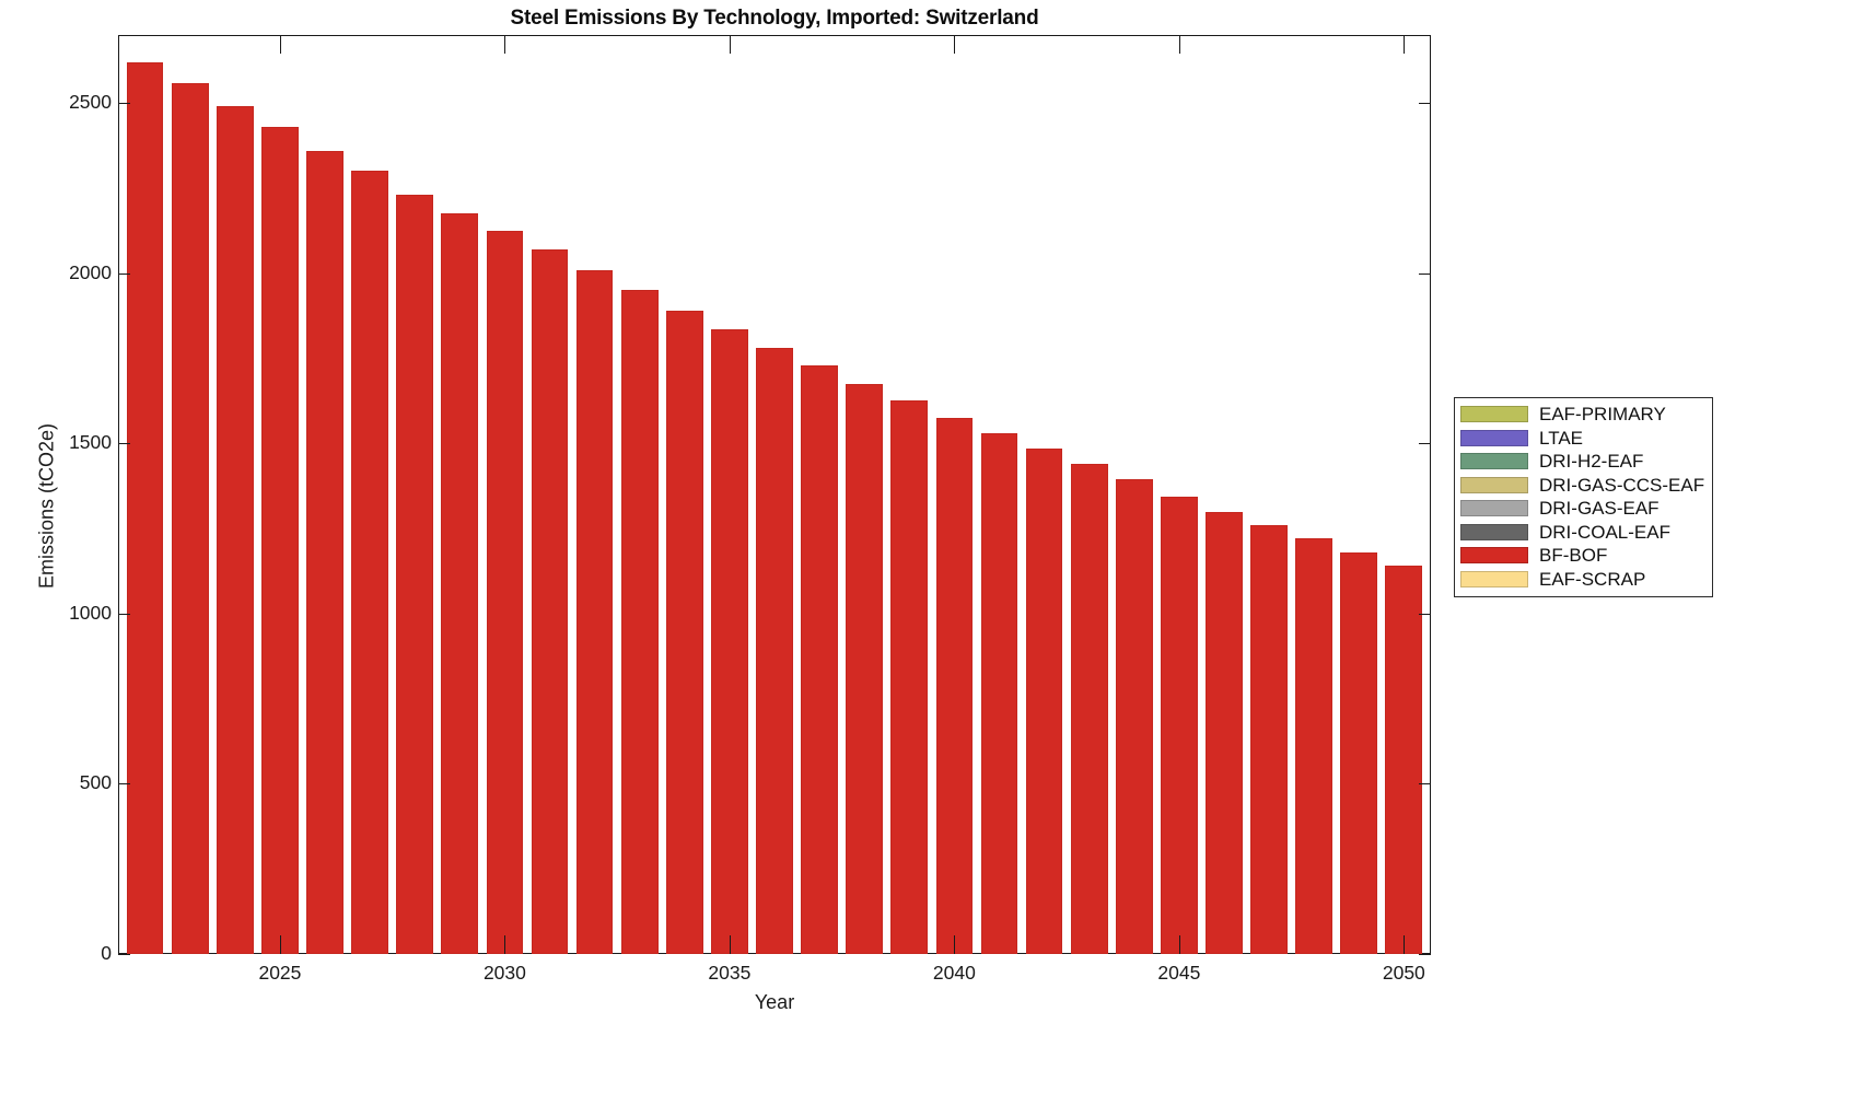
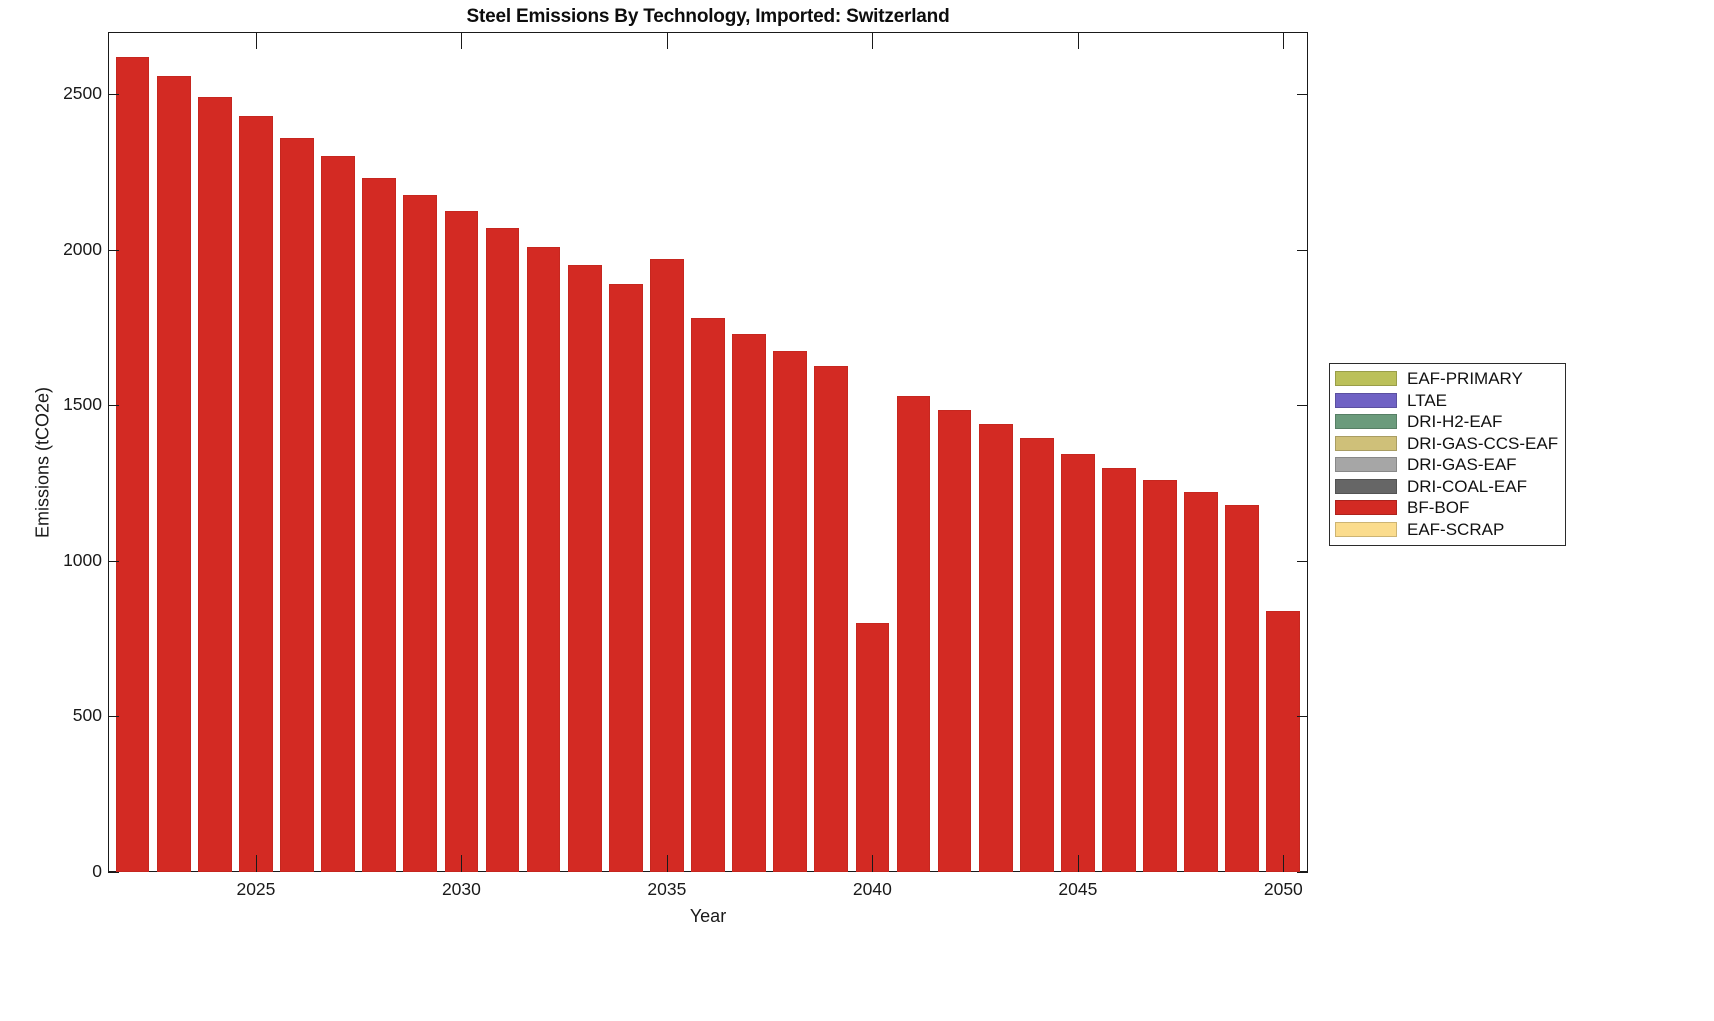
BF-BOF/2035: 1840 -> 1970
BF-BOF/2040: 1580 -> 800
BF-BOF/2050: 1140 -> 840
